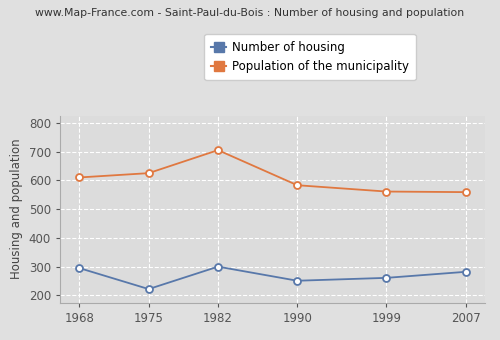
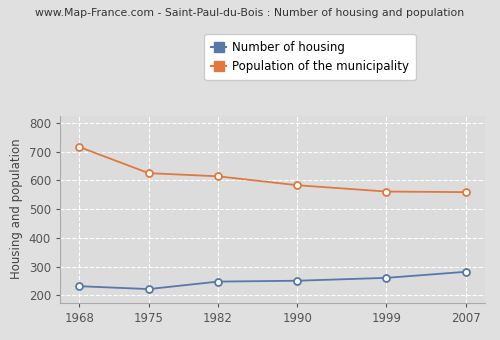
Number of housing/1968: 295 -> 232
Population of the municipality/1968: 610 -> 716
Number of housing/1982: 300 -> 248
Population of the municipality/1982: 705 -> 614
